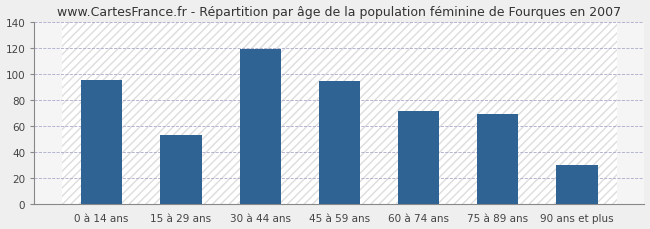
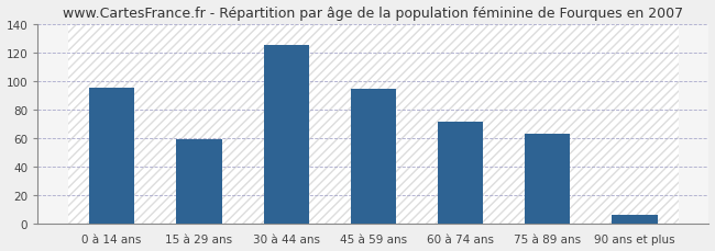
15 à 29 ans: 53 -> 59
30 à 44 ans: 119 -> 125
75 à 89 ans: 69 -> 63
90 ans et plus: 30 -> 6
